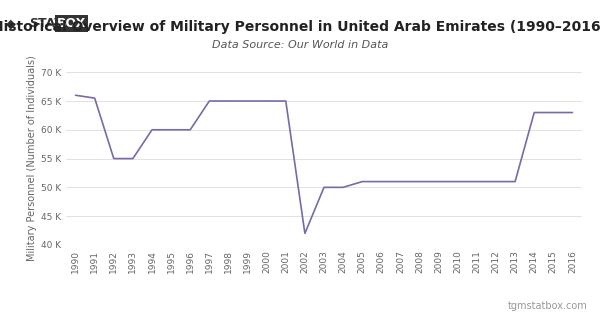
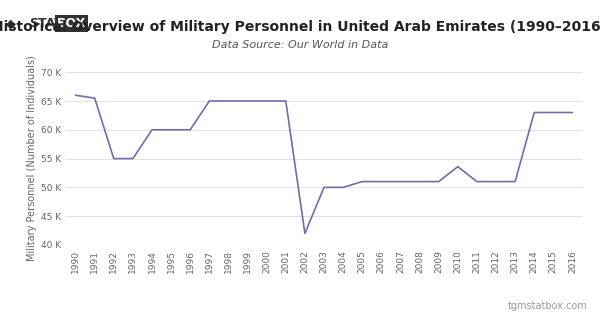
2010: 51.0 K -> 53.6 K
